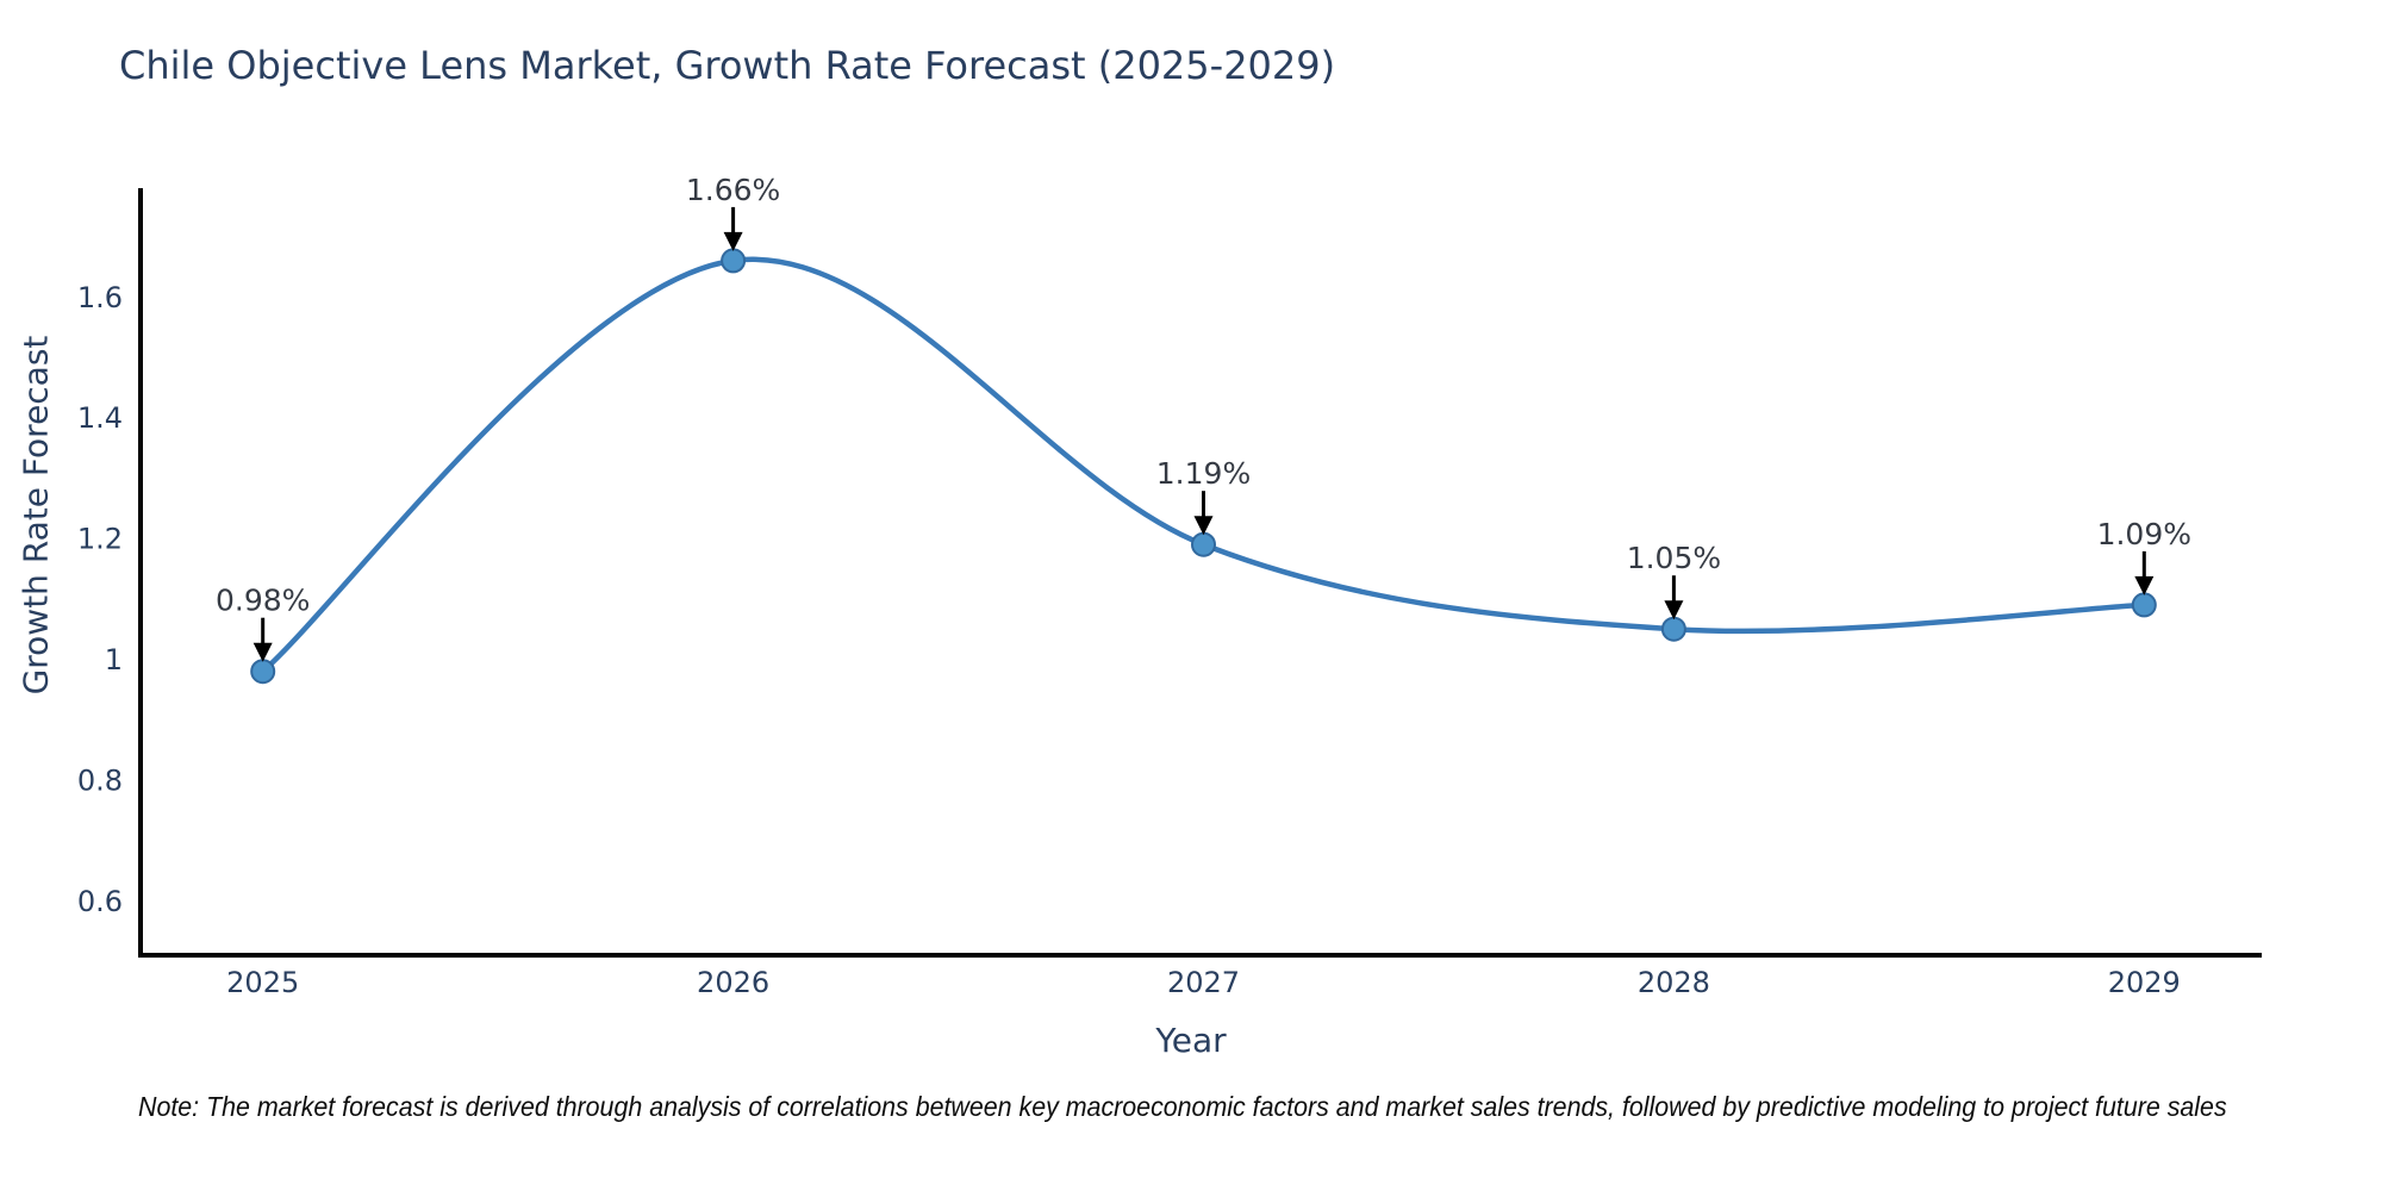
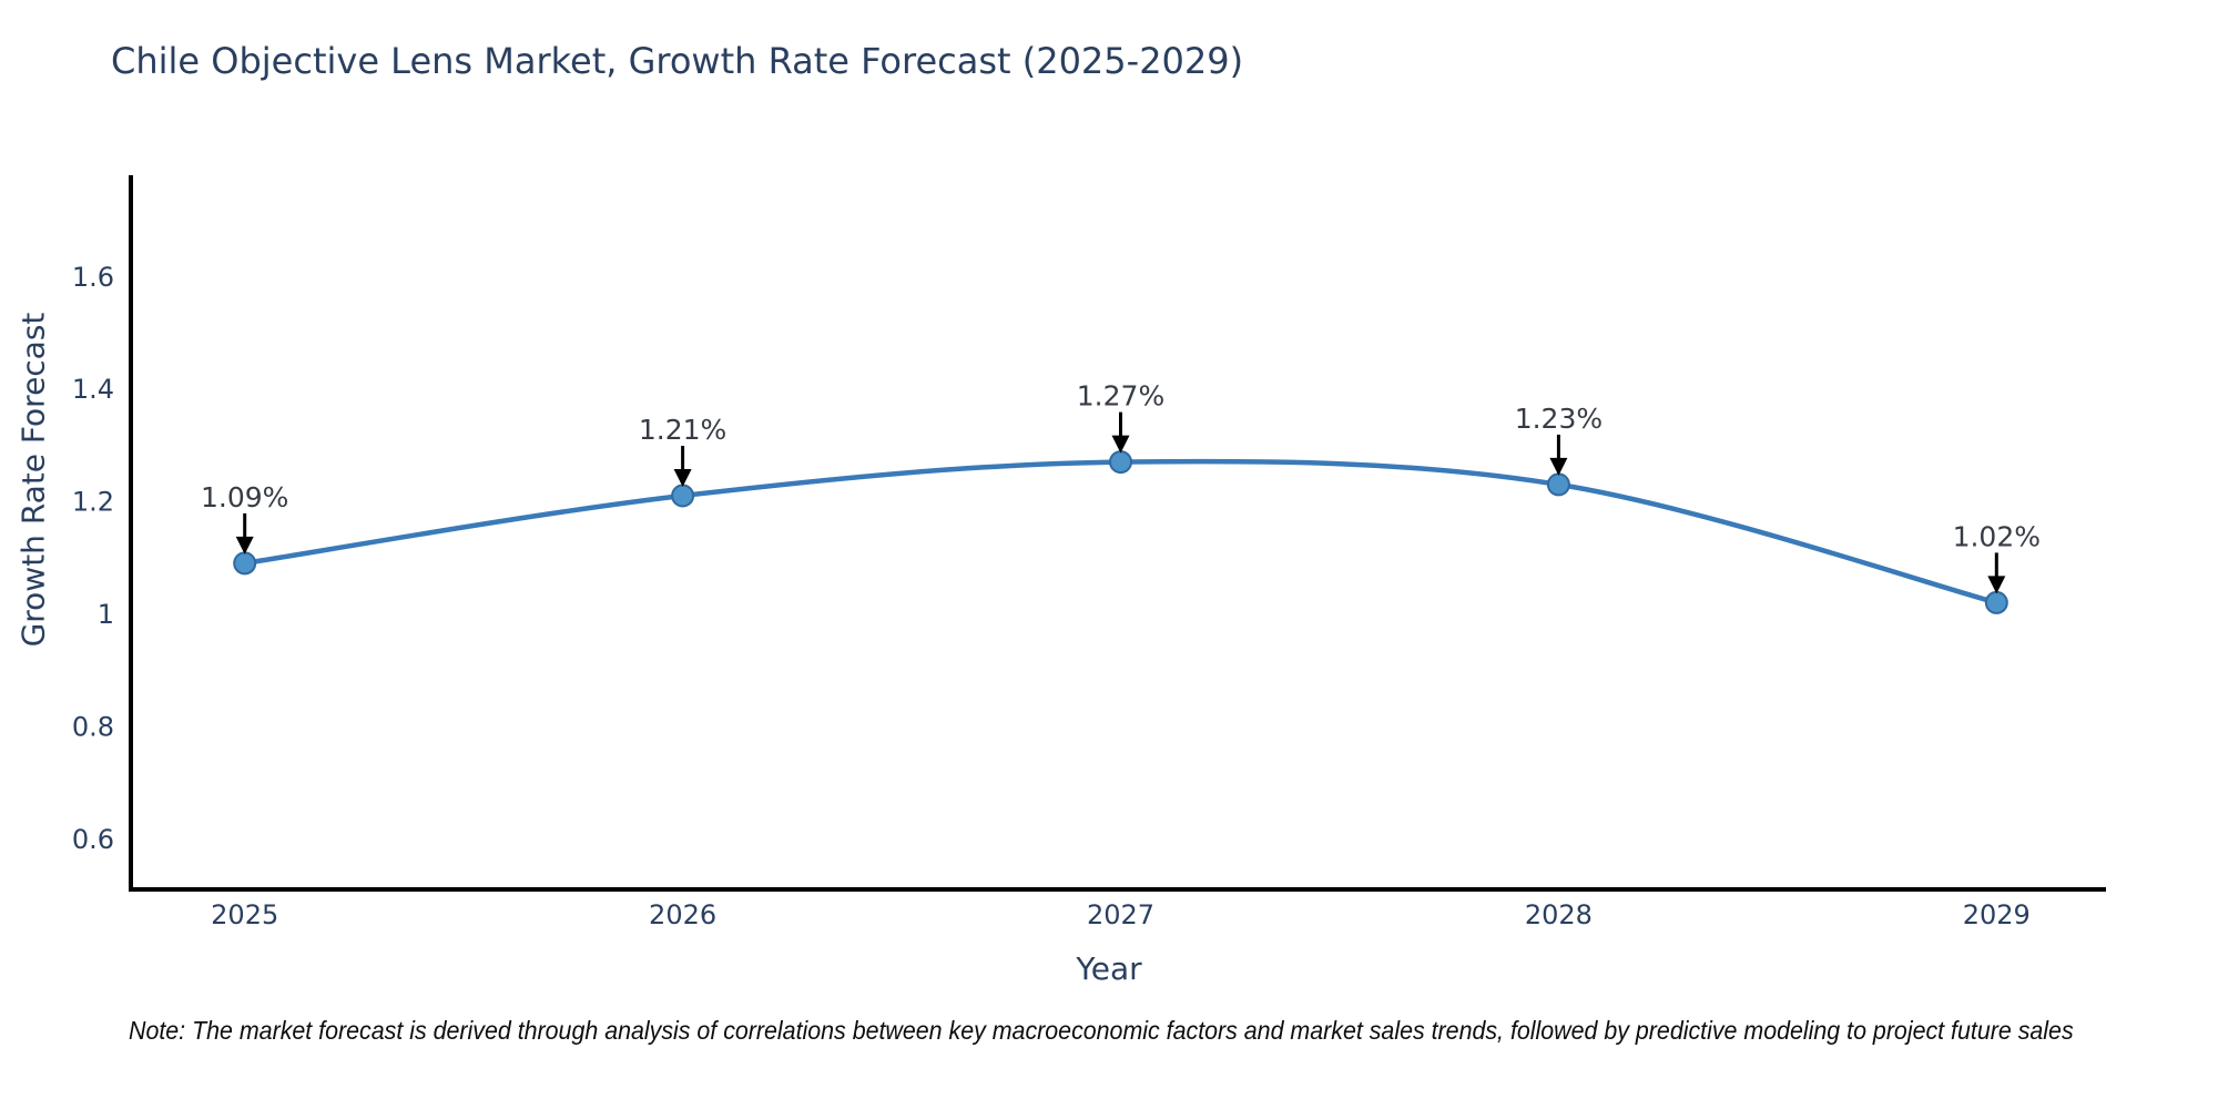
2025: 0.98% -> 1.09%
2026: 1.66% -> 1.21%
2027: 1.19% -> 1.27%
2028: 1.05% -> 1.23%
2029: 1.09% -> 1.02%
